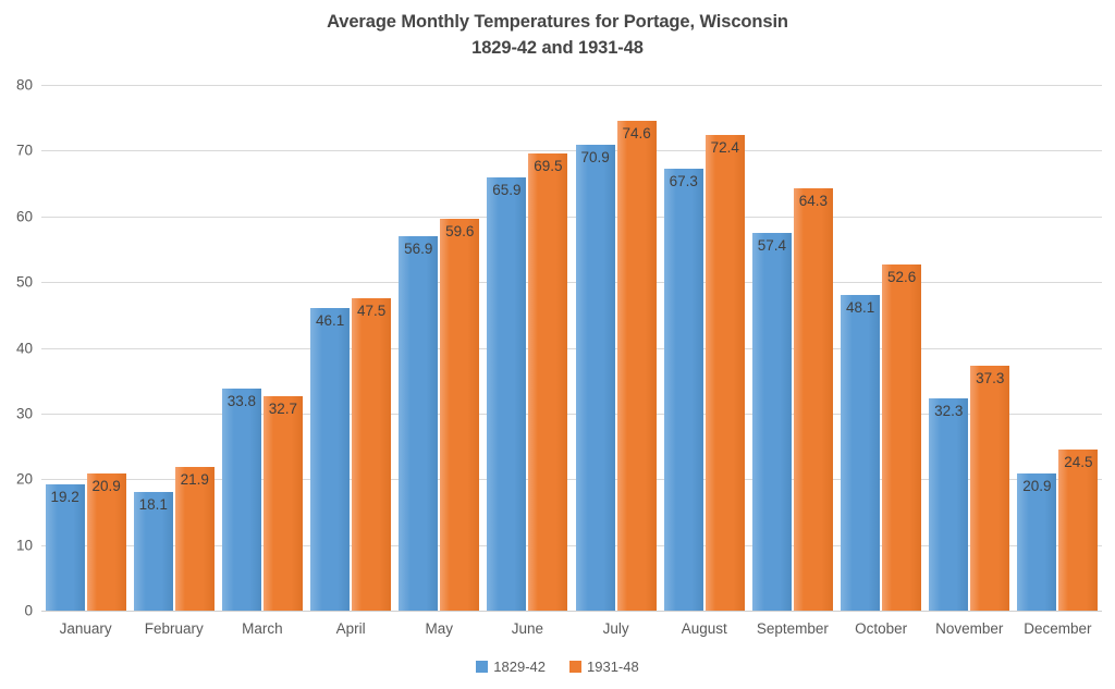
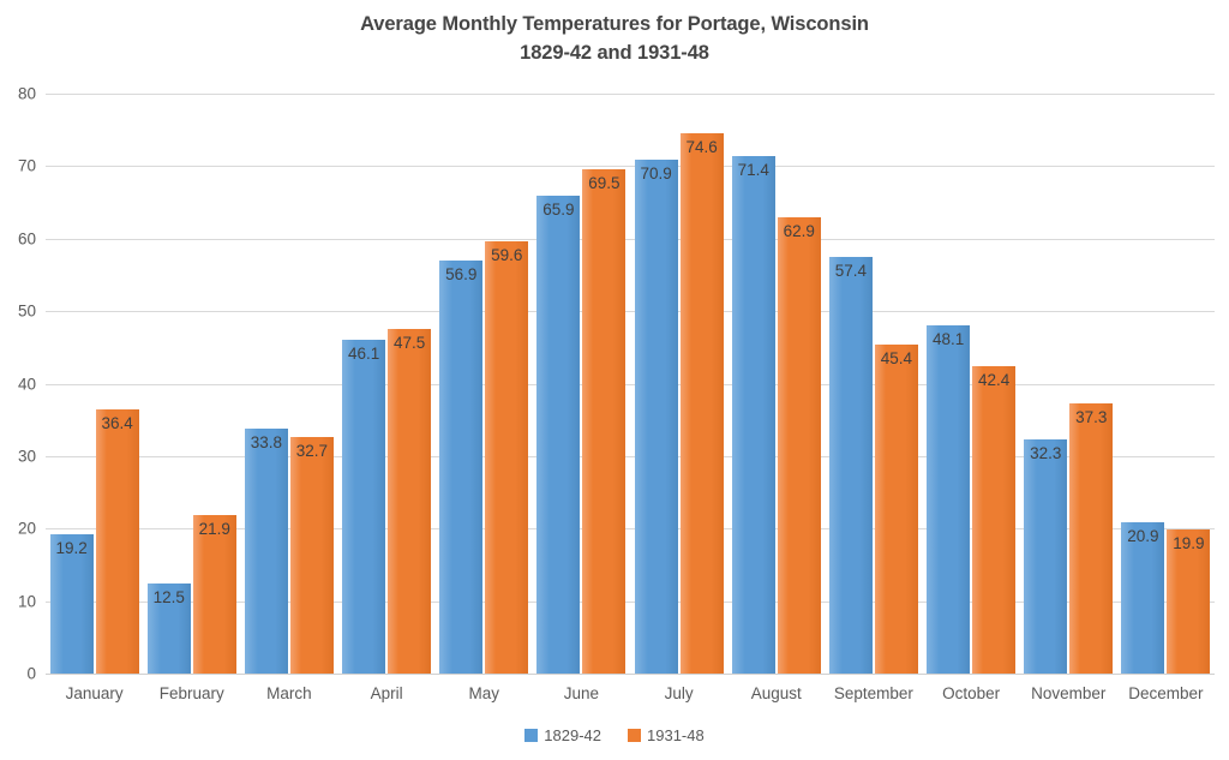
1931-48/January: 20.9 -> 36.4
1829-42/February: 18.1 -> 12.5
1829-42/August: 67.3 -> 71.4
1931-48/August: 72.4 -> 62.9
1931-48/September: 64.3 -> 45.4
1931-48/October: 52.6 -> 42.4
1931-48/December: 24.5 -> 19.9
